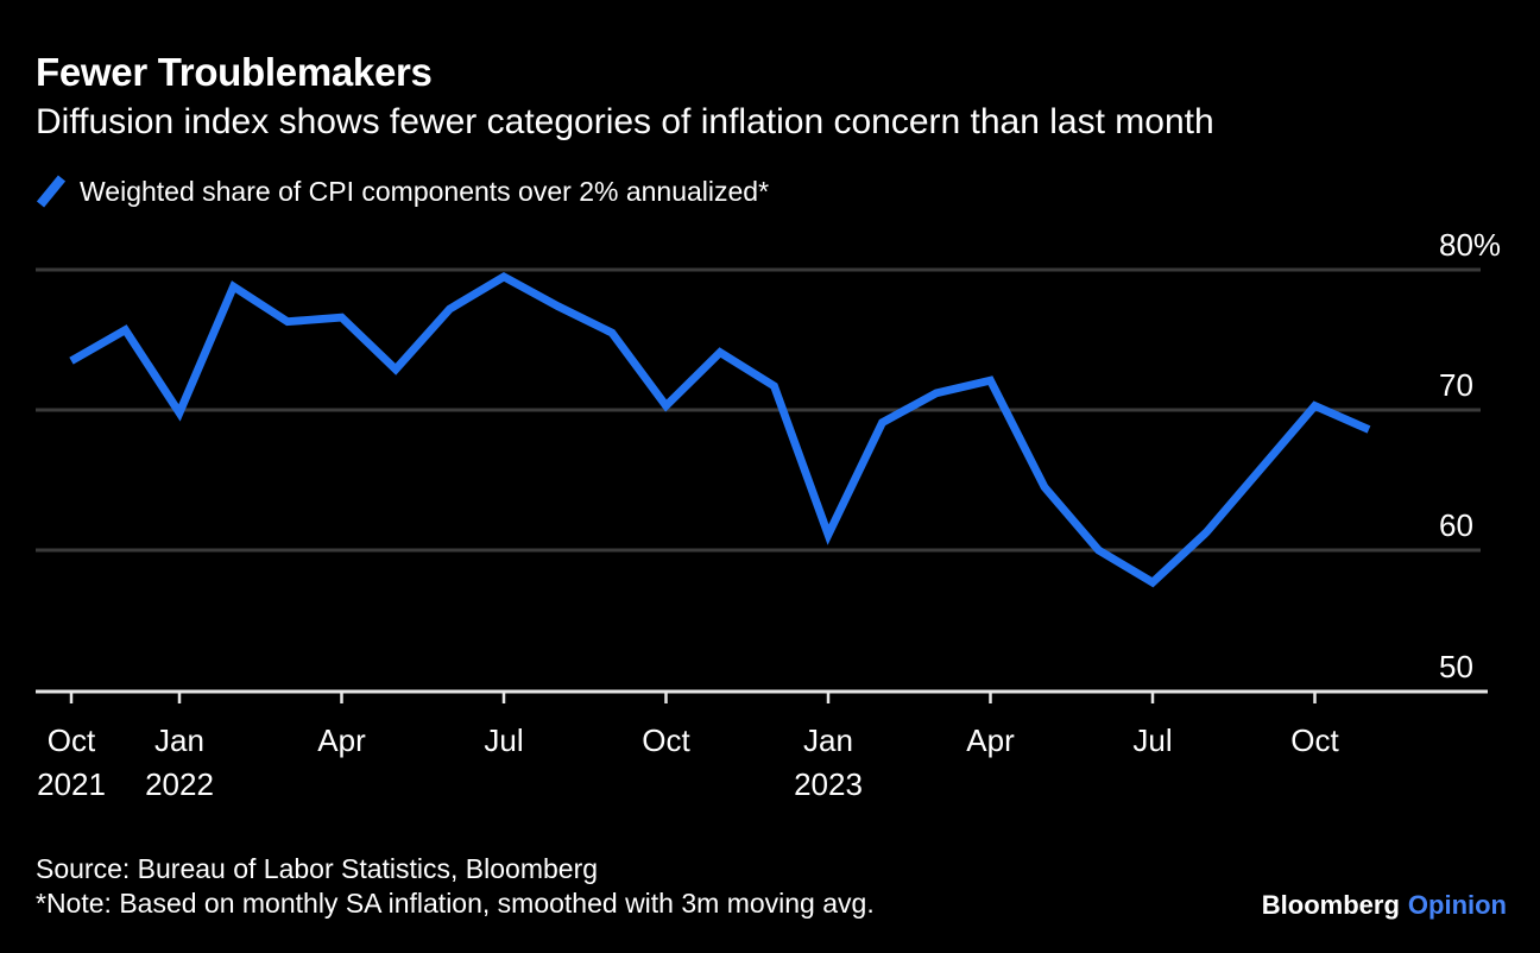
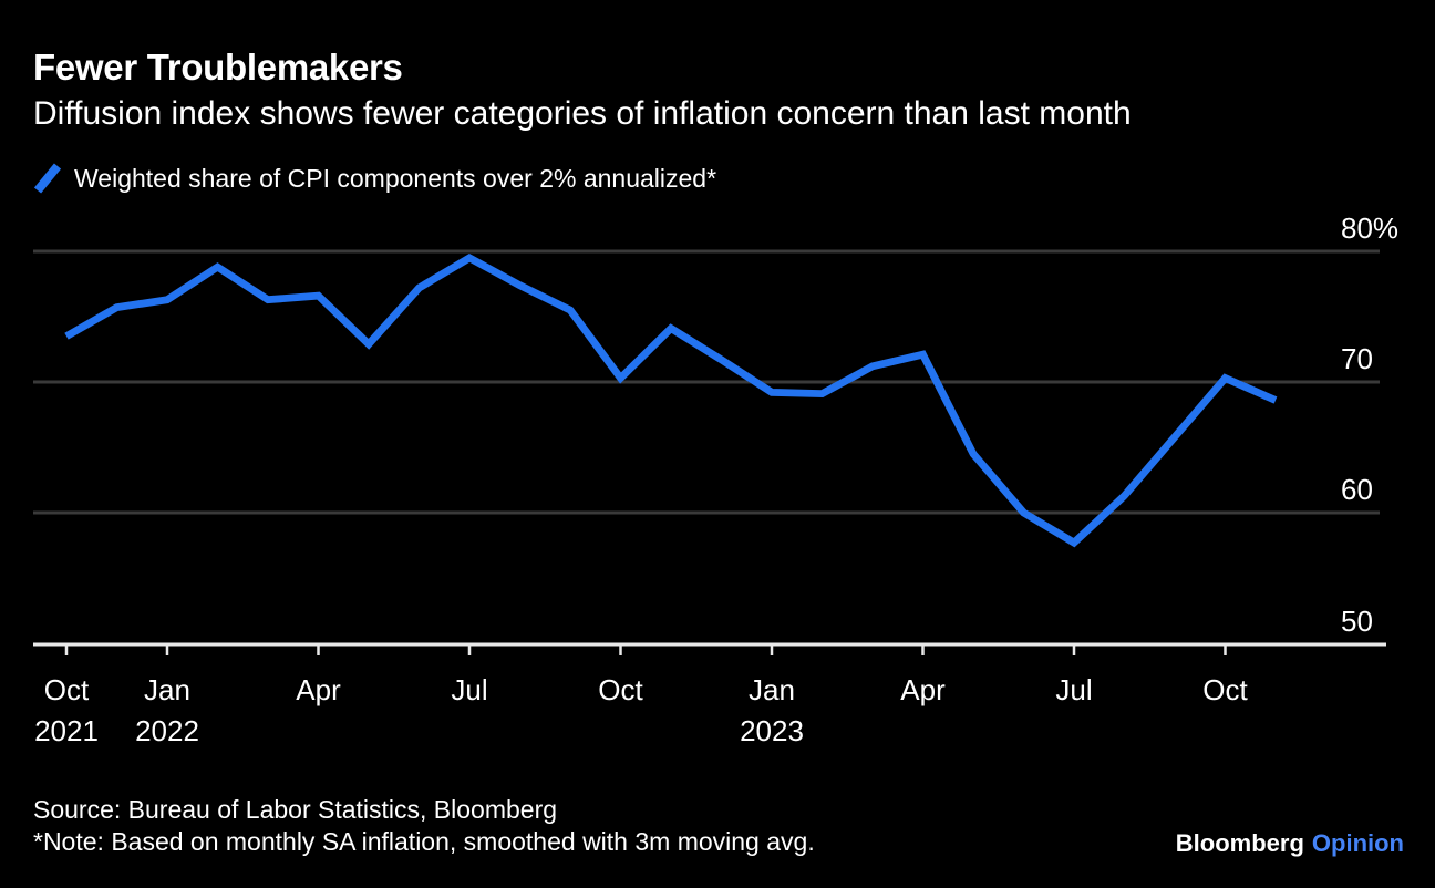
Jan 2022: 69.8% -> 76.3%
Jan 2023: 61.1% -> 69.2%
